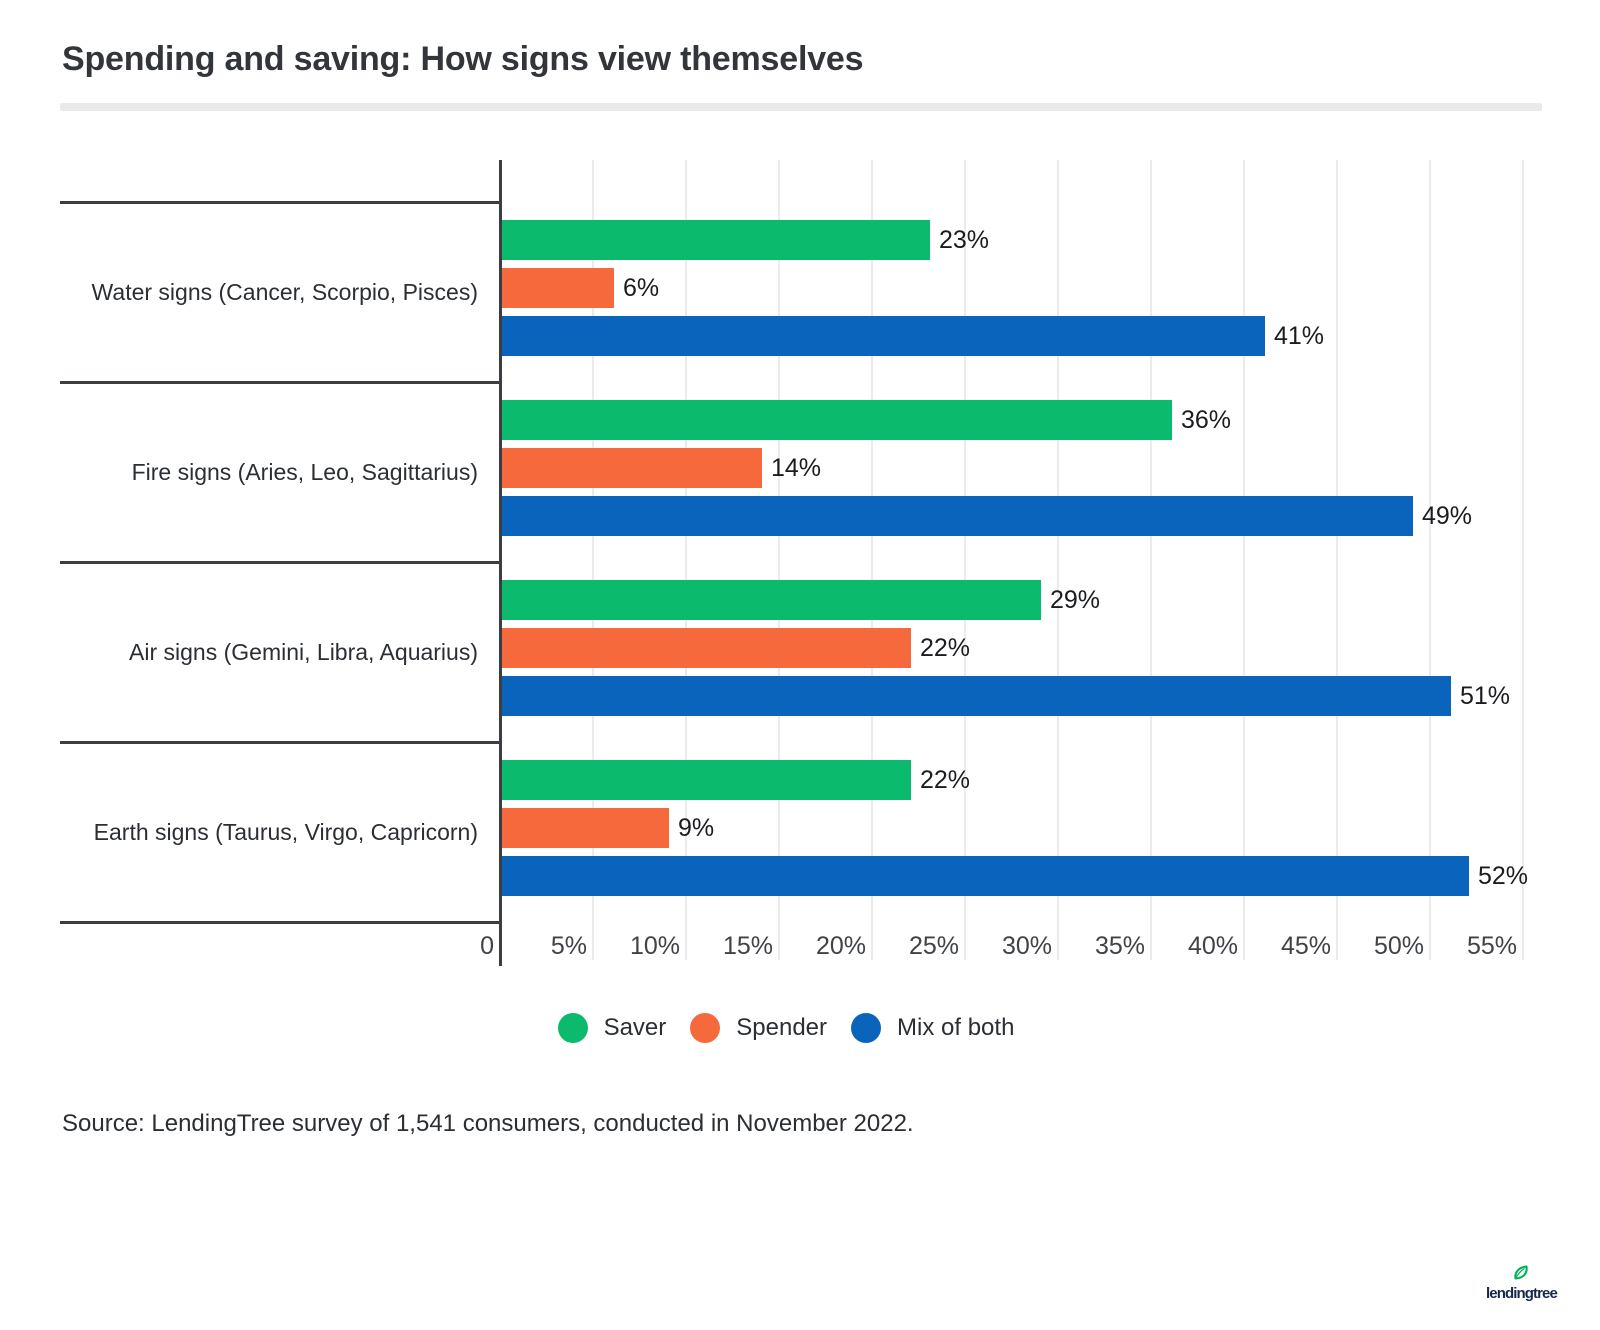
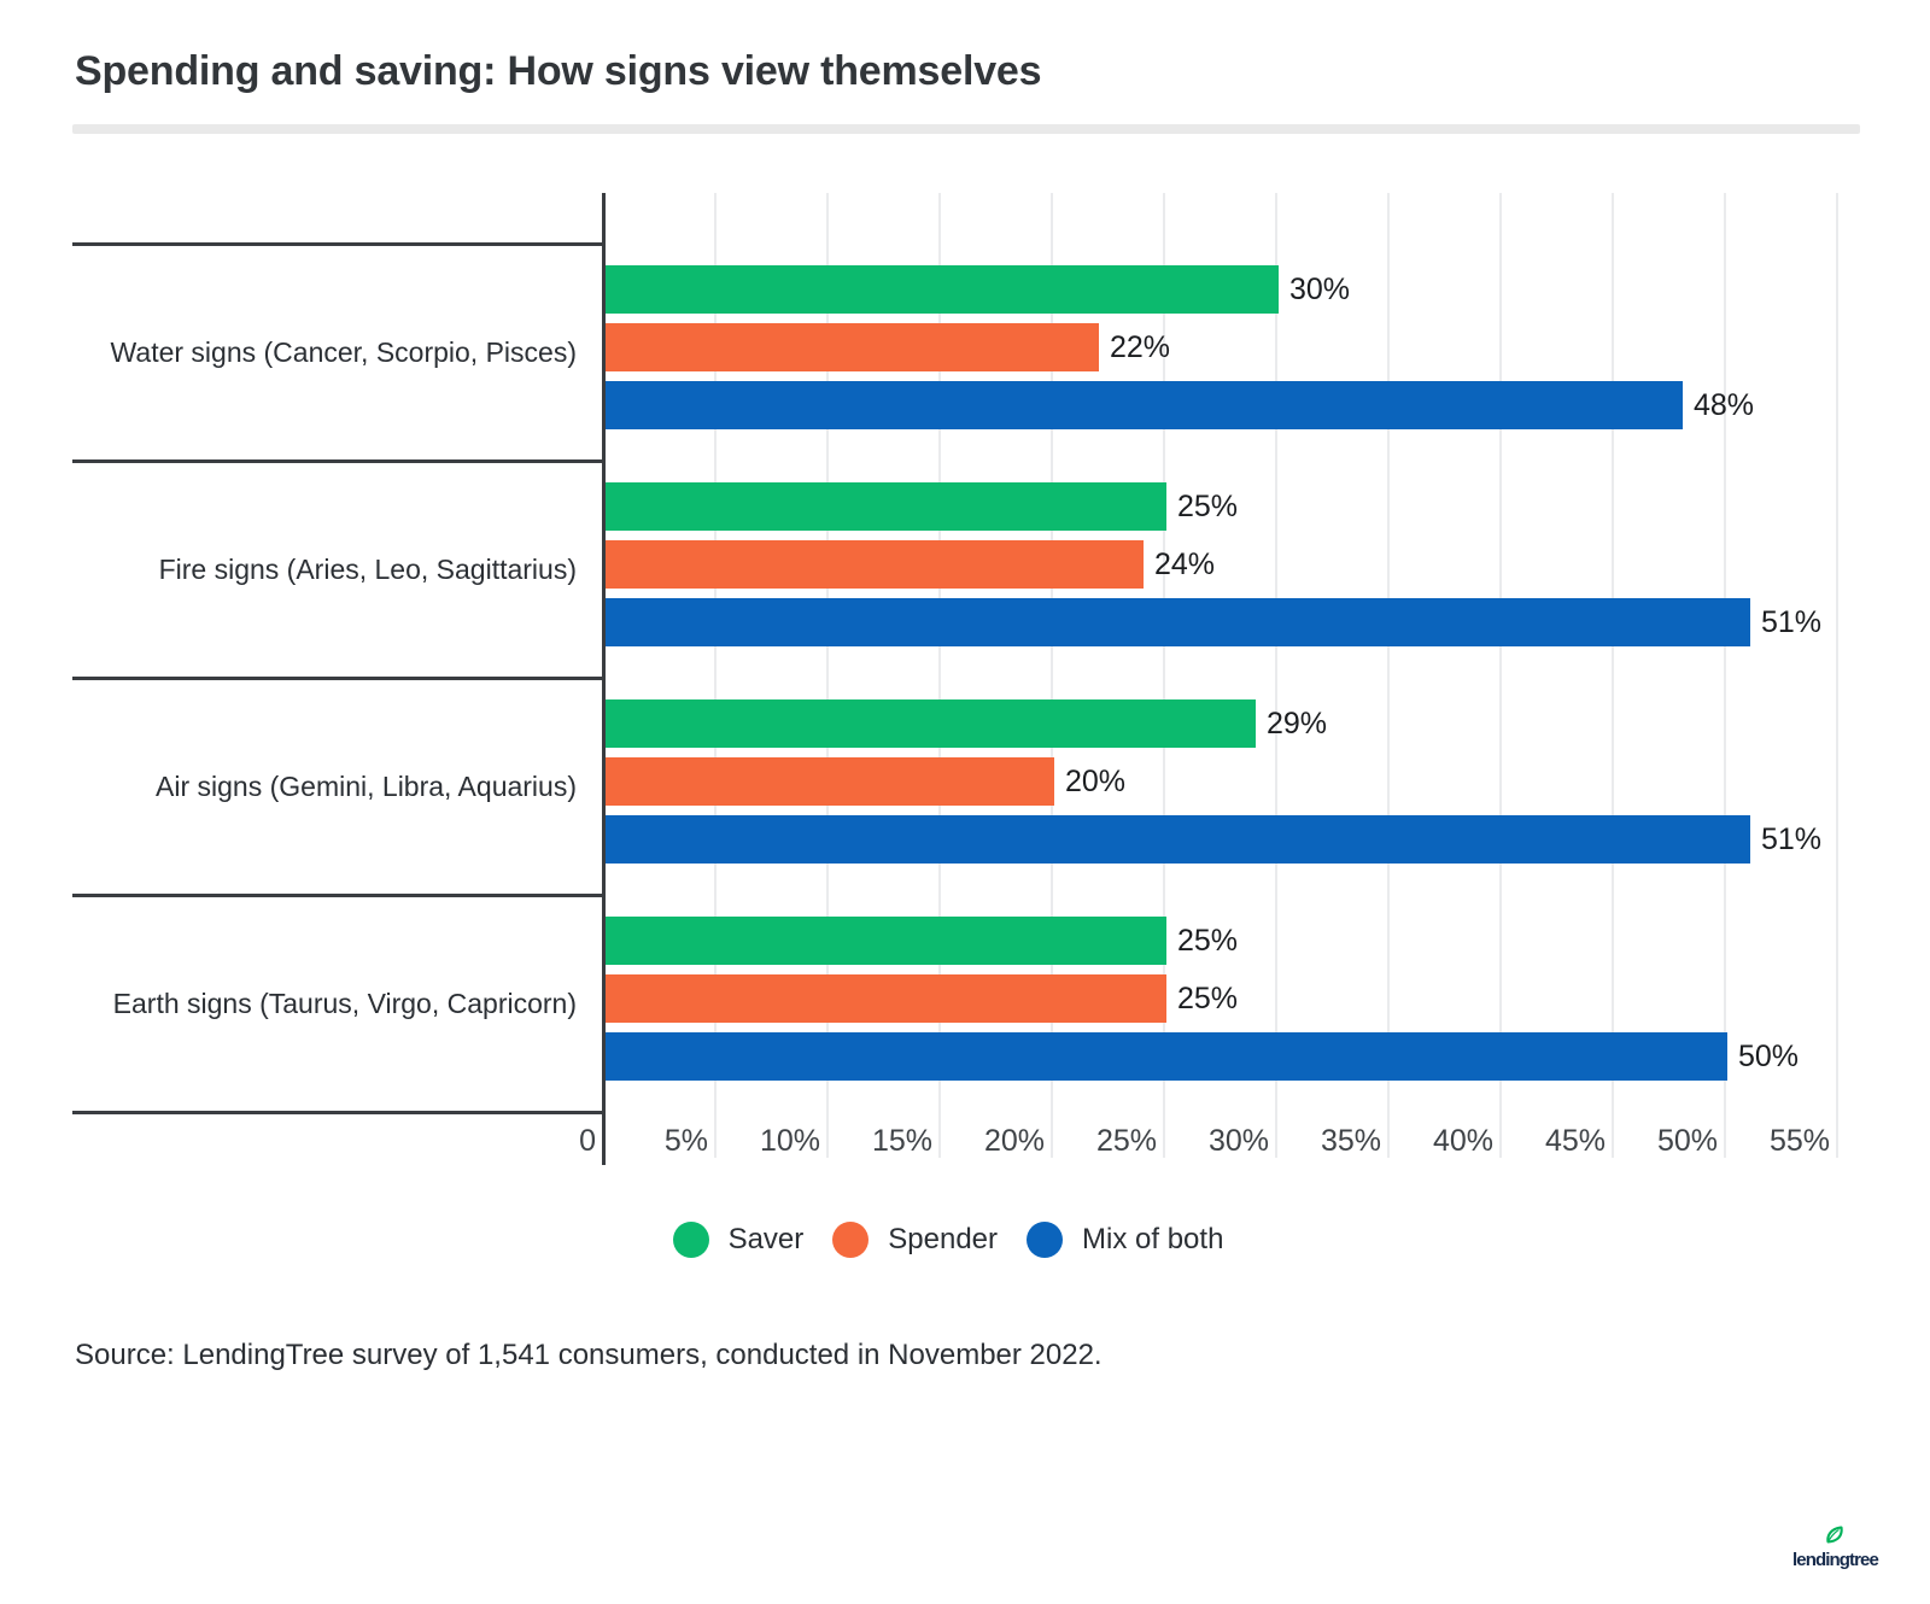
Saver/Water signs (Cancer, Scorpio, Pisces): 23% -> 30%
Spender/Water signs (Cancer, Scorpio, Pisces): 6% -> 22%
Mix of both/Water signs (Cancer, Scorpio, Pisces): 41% -> 48%
Saver/Fire signs (Aries, Leo, Sagittarius): 36% -> 25%
Spender/Fire signs (Aries, Leo, Sagittarius): 14% -> 24%
Mix of both/Fire signs (Aries, Leo, Sagittarius): 49% -> 51%
Spender/Air signs (Gemini, Libra, Aquarius): 22% -> 20%
Saver/Earth signs (Taurus, Virgo, Capricorn): 22% -> 25%
Spender/Earth signs (Taurus, Virgo, Capricorn): 9% -> 25%
Mix of both/Earth signs (Taurus, Virgo, Capricorn): 52% -> 50%
